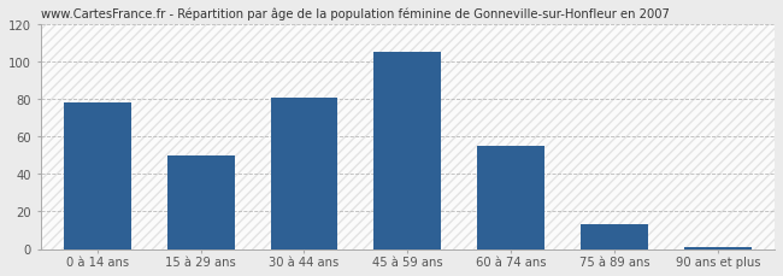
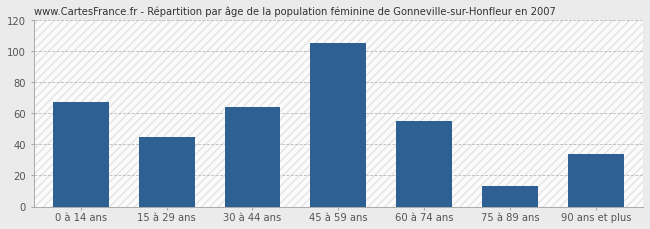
0 à 14 ans: 78 -> 67
15 à 29 ans: 50 -> 45
30 à 44 ans: 81 -> 64
90 ans et plus: 1 -> 34
